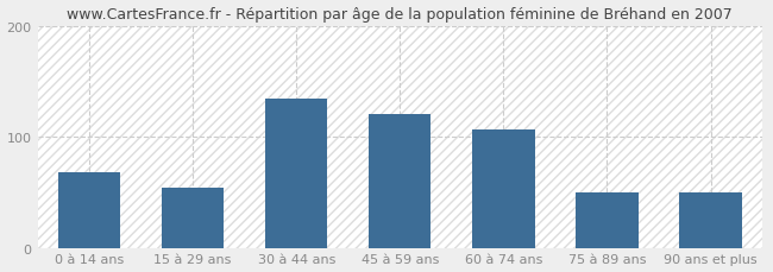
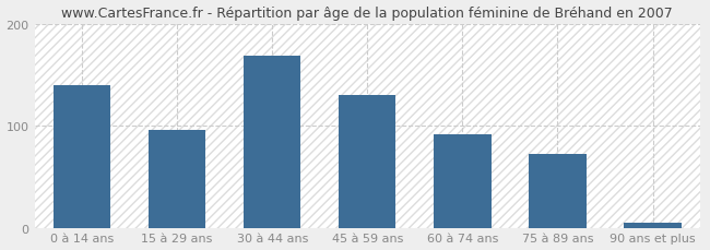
0 à 14 ans: 68 -> 140
15 à 29 ans: 54 -> 96
30 à 44 ans: 134 -> 168
45 à 59 ans: 120 -> 130
60 à 74 ans: 106 -> 92
75 à 89 ans: 50 -> 72
90 ans et plus: 50 -> 5
